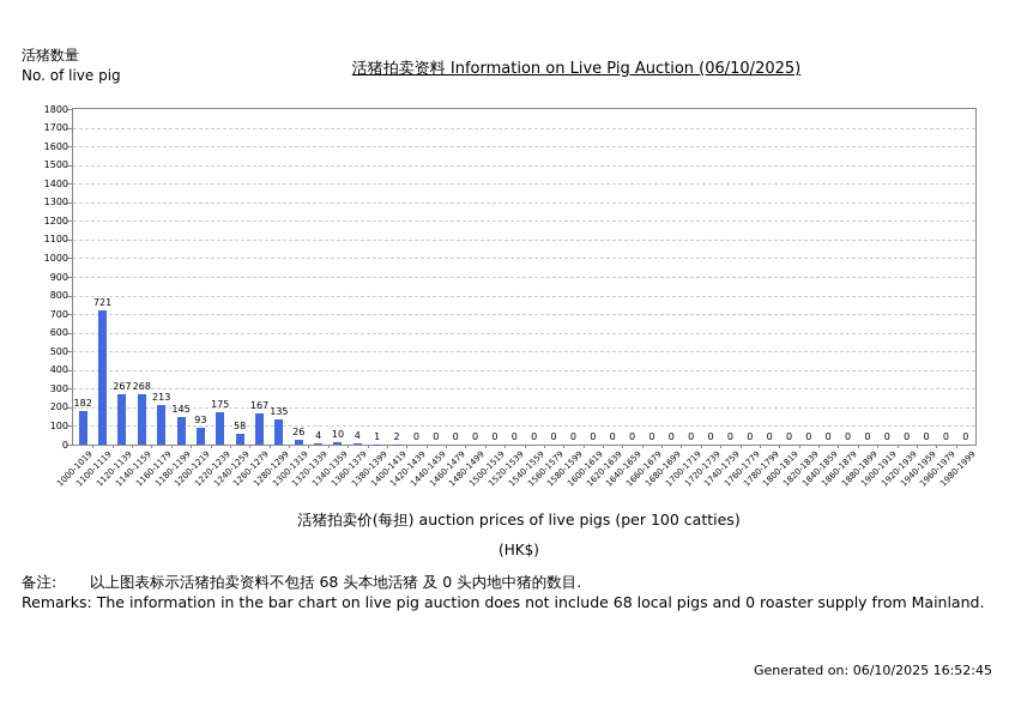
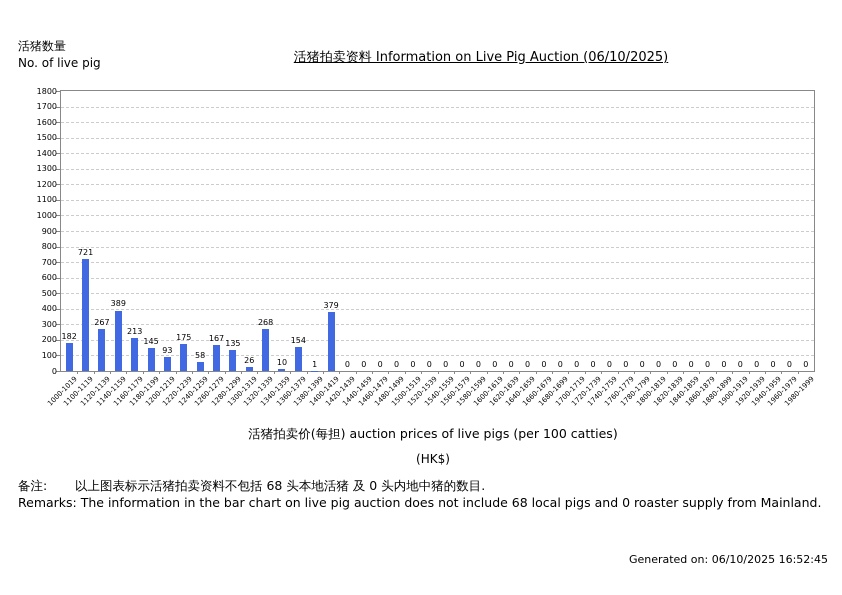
1140-1159: 268 -> 389
1320-1339: 4 -> 268
1360-1379: 4 -> 154
1400-1419: 2 -> 379
